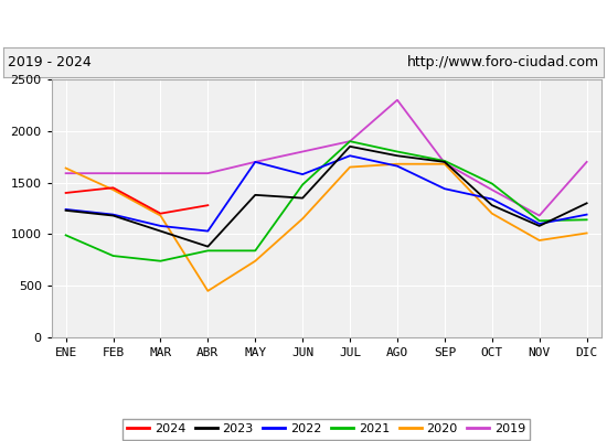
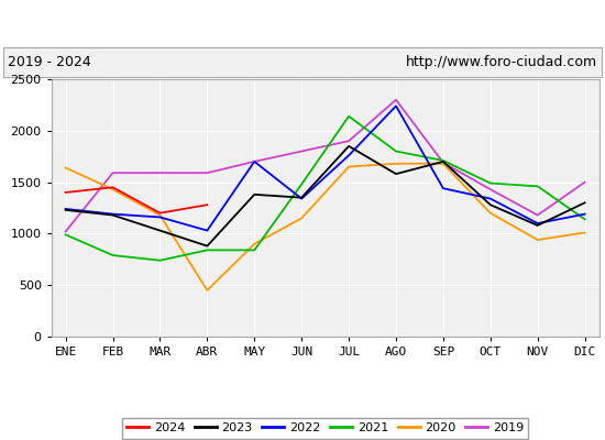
2019/ENE: 1590 -> 1020
2022/MAR: 1080 -> 1160
2020/MAY: 740 -> 900
2022/JUN: 1580 -> 1340
2021/JUL: 1900 -> 2140
2023/AGO: 1760 -> 1580
2022/AGO: 1660 -> 2240
2021/NOV: 1130 -> 1460
2019/DIC: 1700 -> 1500
